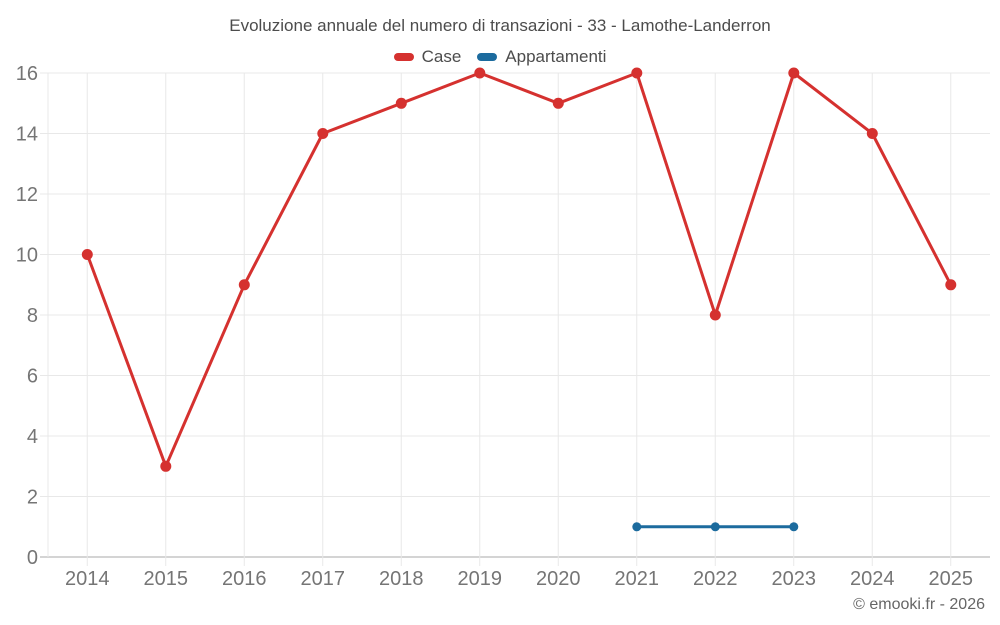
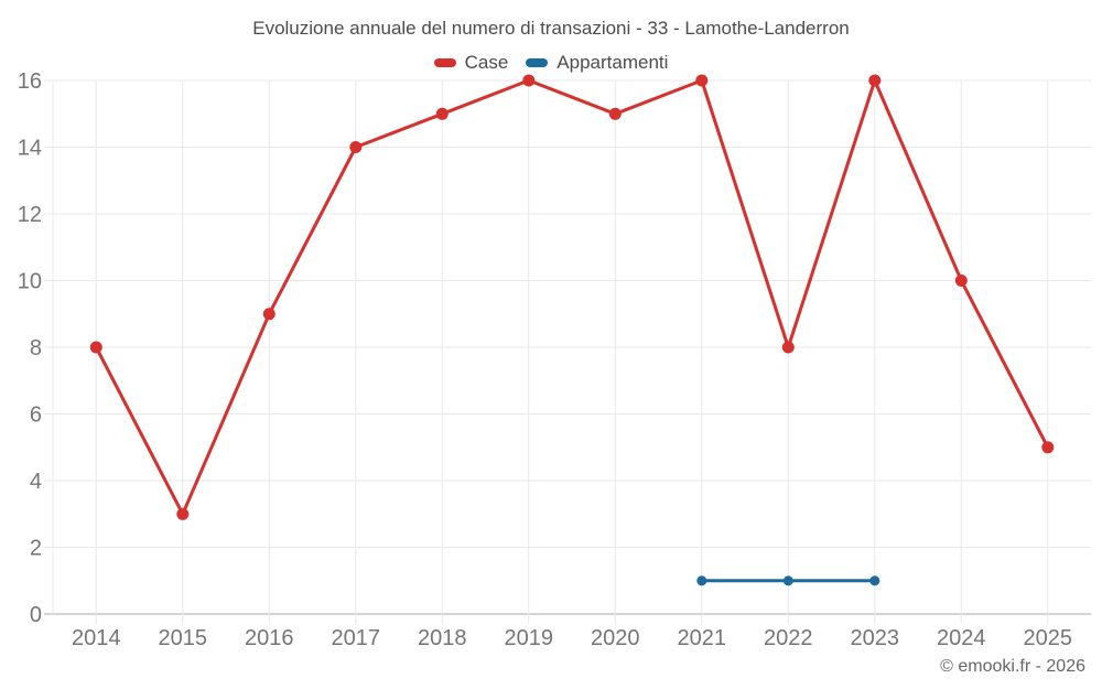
Case/2014: 10 -> 8
Case/2024: 14 -> 10
Case/2025: 9 -> 5
